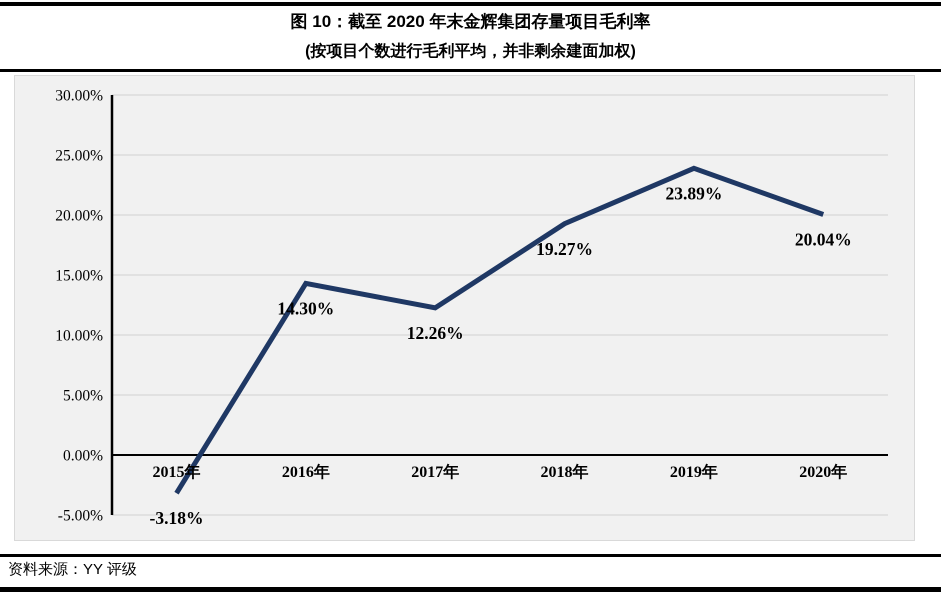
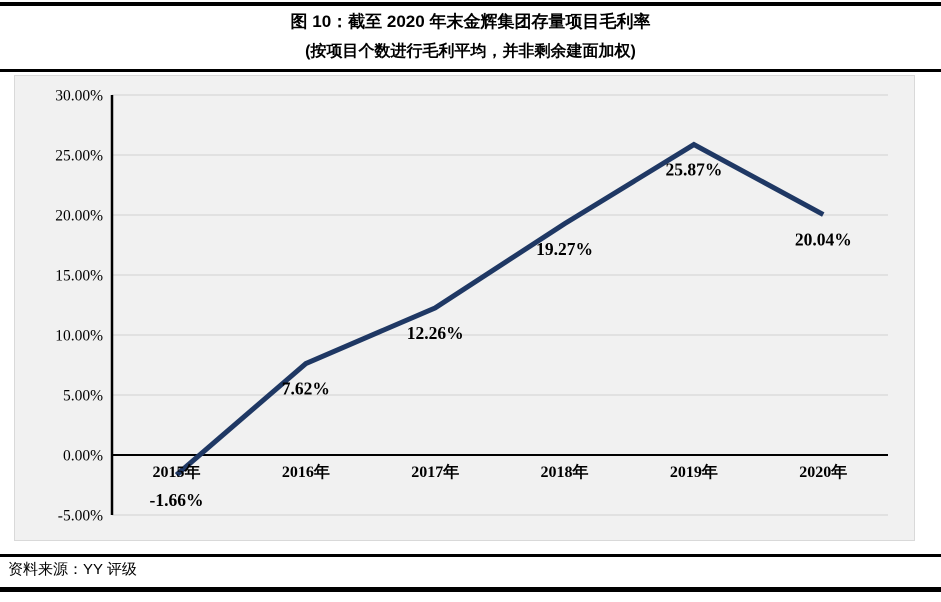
2015年: -3.18% -> -1.66%
2016年: 14.30% -> 7.62%
2019年: 23.89% -> 25.87%
